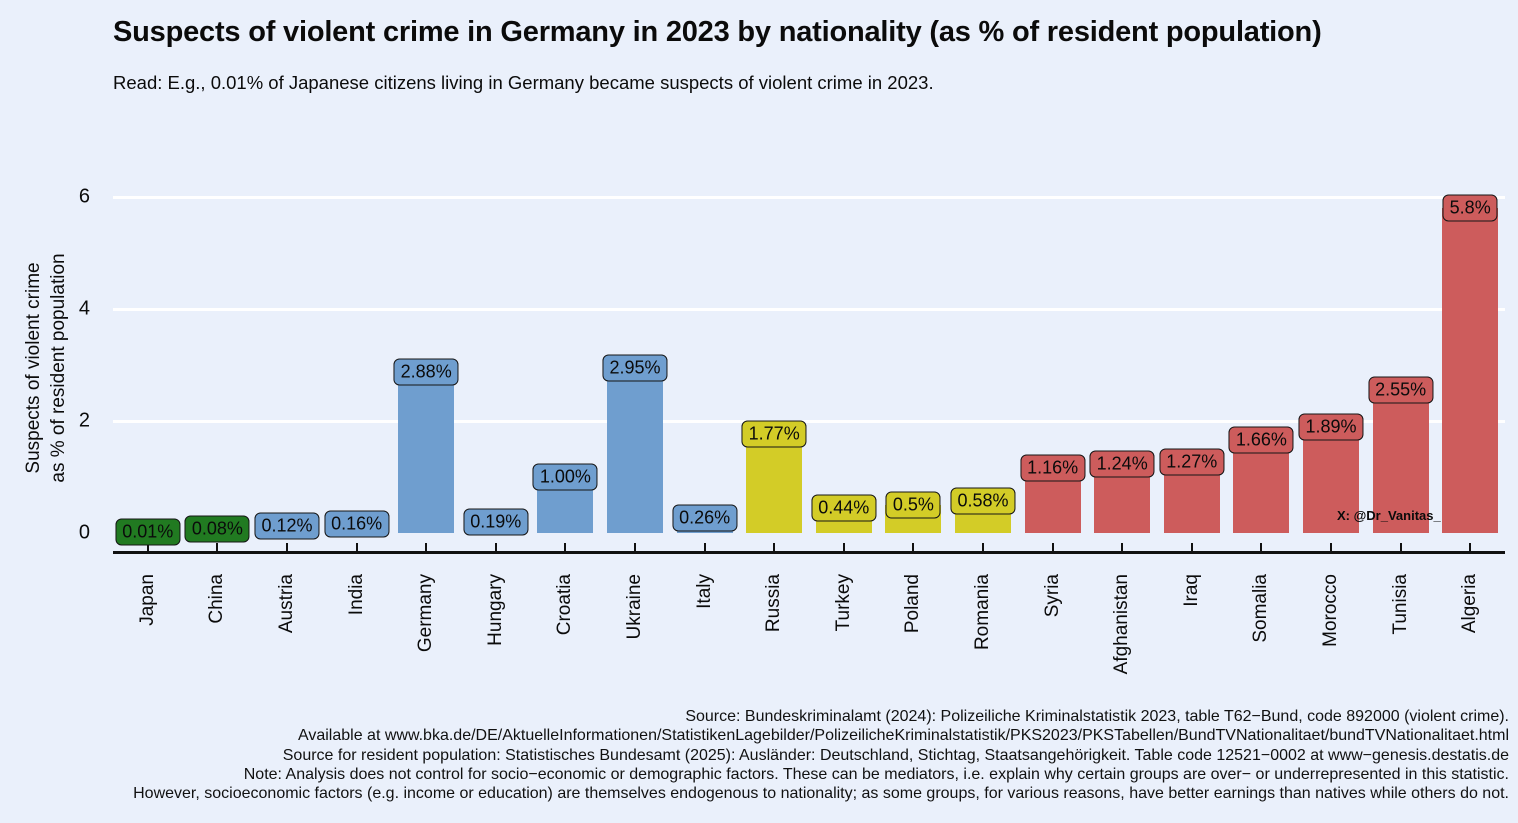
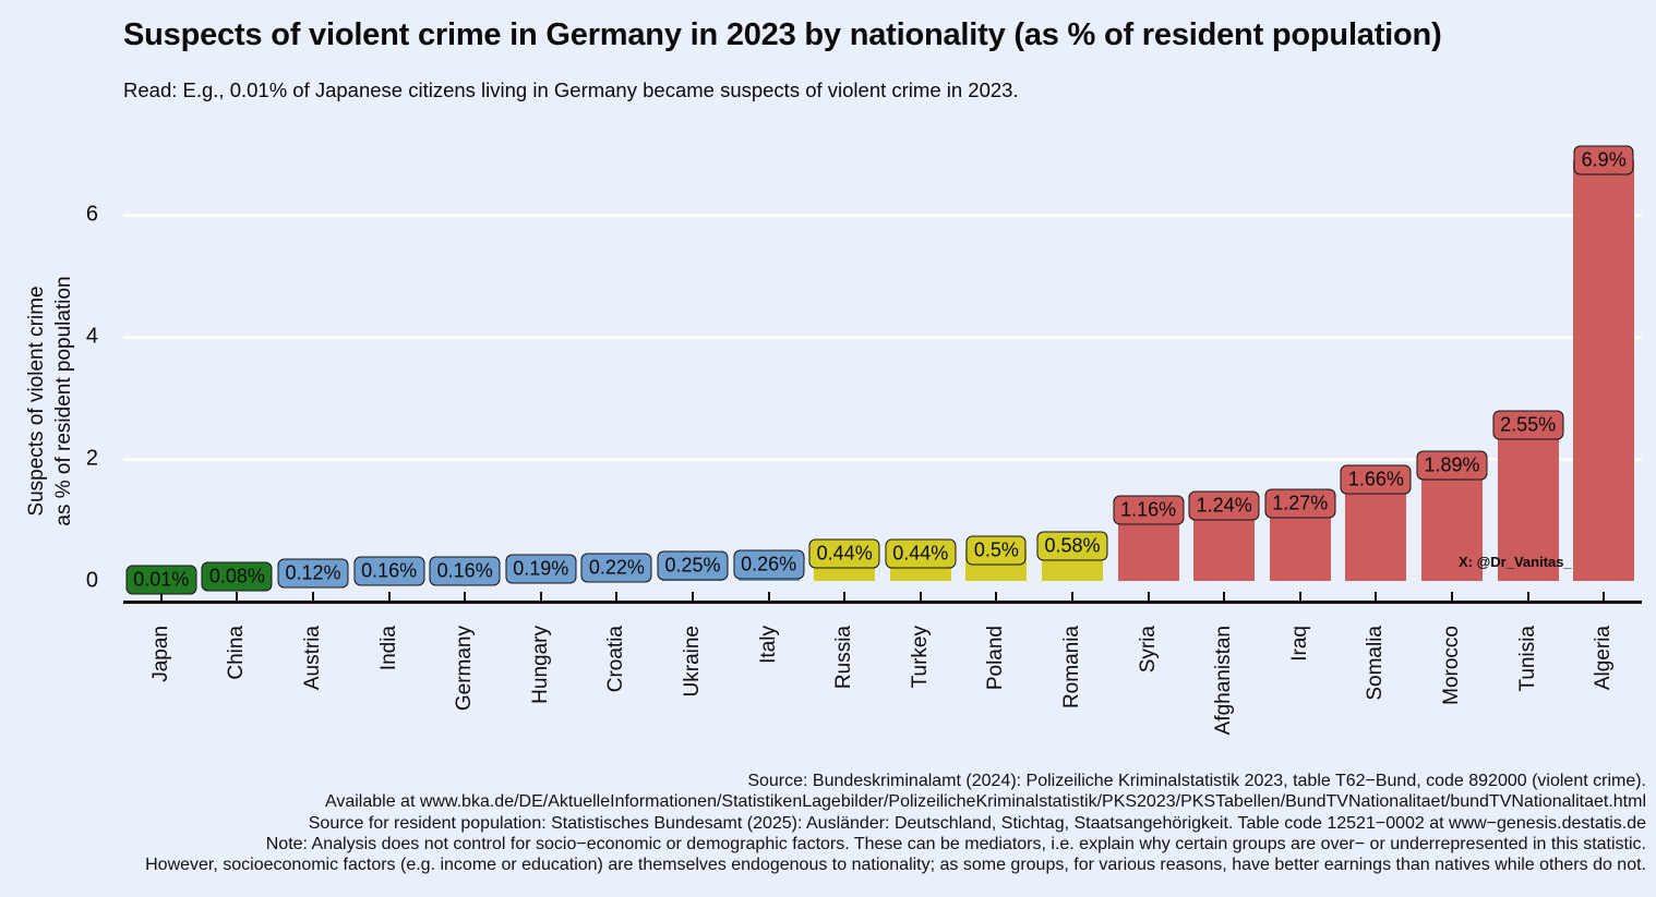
Germany: 2.88% -> 0.16%
Croatia: 1.00% -> 0.22%
Ukraine: 2.95% -> 0.25%
Russia: 1.77% -> 0.44%
Algeria: 5.8% -> 6.9%
